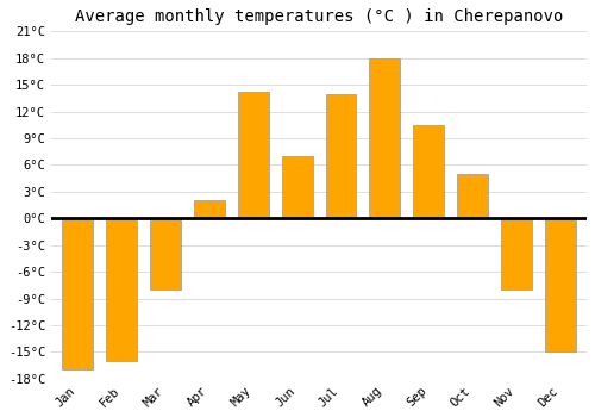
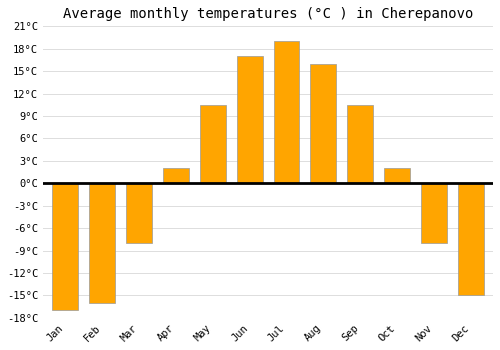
May: 14.2°C -> 10.5°C
Jun: 7.0°C -> 17.0°C
Jul: 14.0°C -> 19.0°C
Aug: 18.0°C -> 16.0°C
Oct: 5.0°C -> 2.0°C
